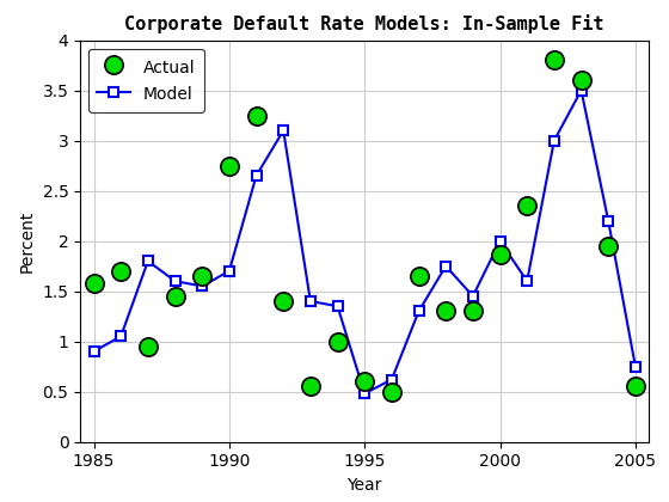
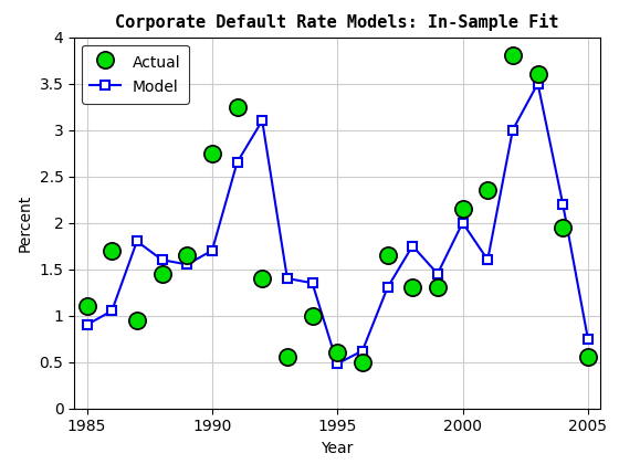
Actual/1985: 1.58 -> 1.10
Actual/2000: 1.86 -> 2.15
